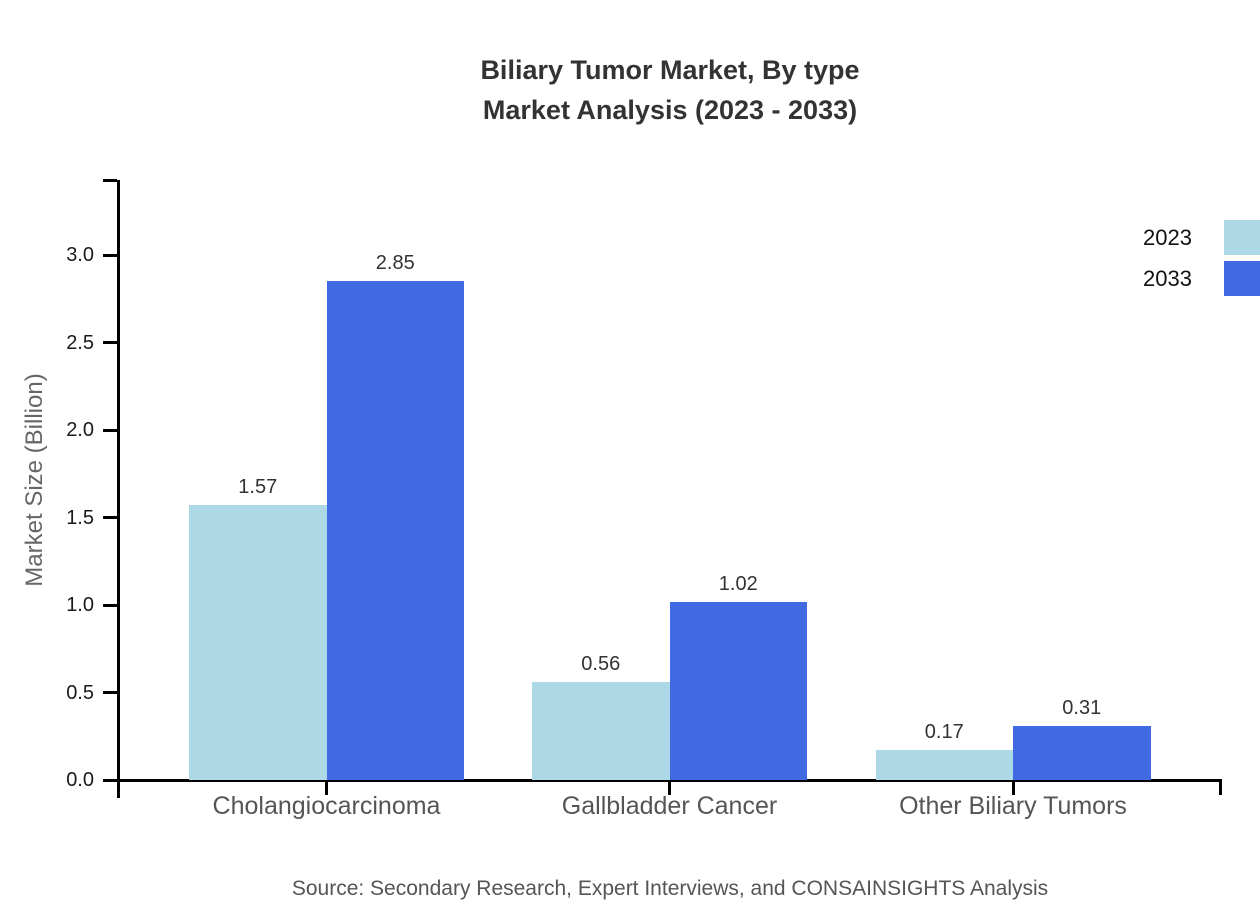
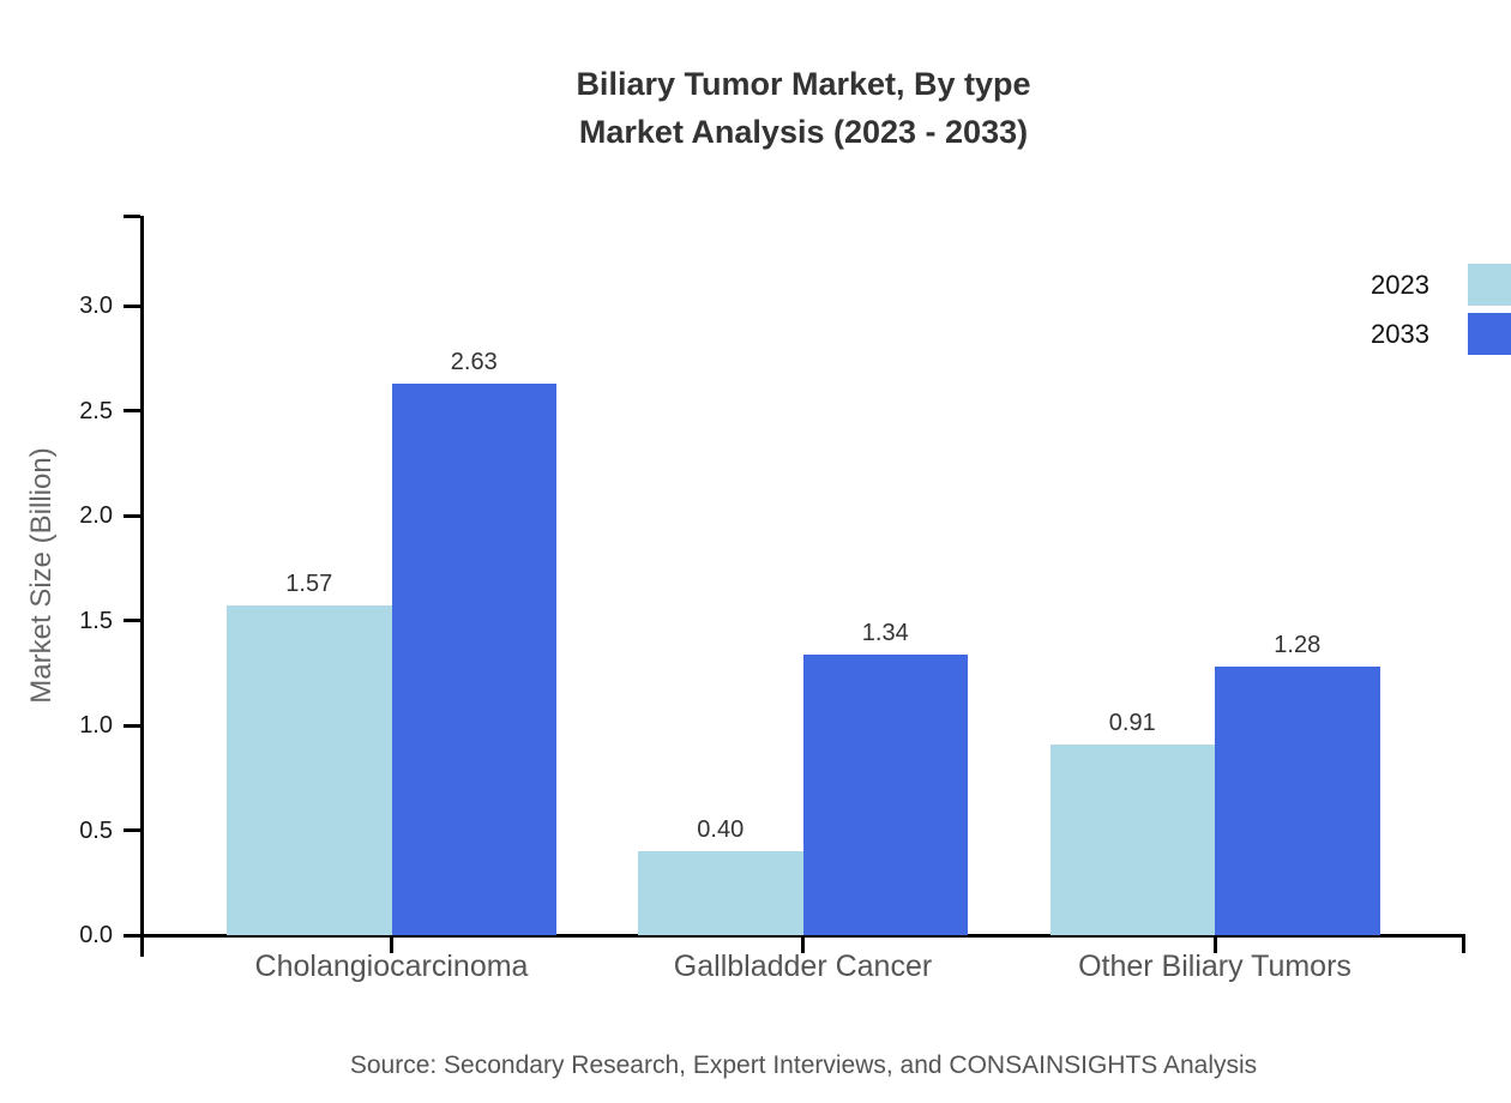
2033/Cholangiocarcinoma: 2.85 -> 2.63
2023/Gallbladder Cancer: 0.56 -> 0.40
2033/Gallbladder Cancer: 1.02 -> 1.34
2023/Other Biliary Tumors: 0.17 -> 0.91
2033/Other Biliary Tumors: 0.31 -> 1.28
